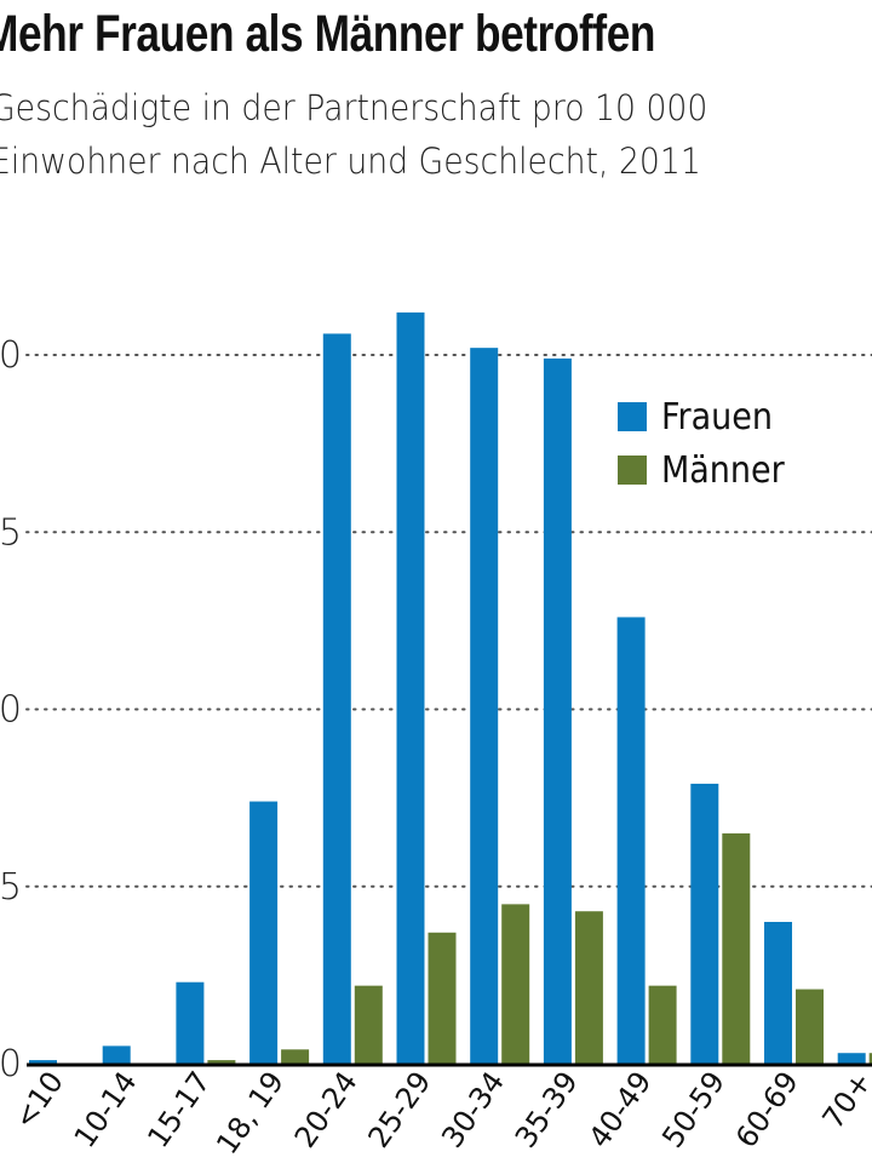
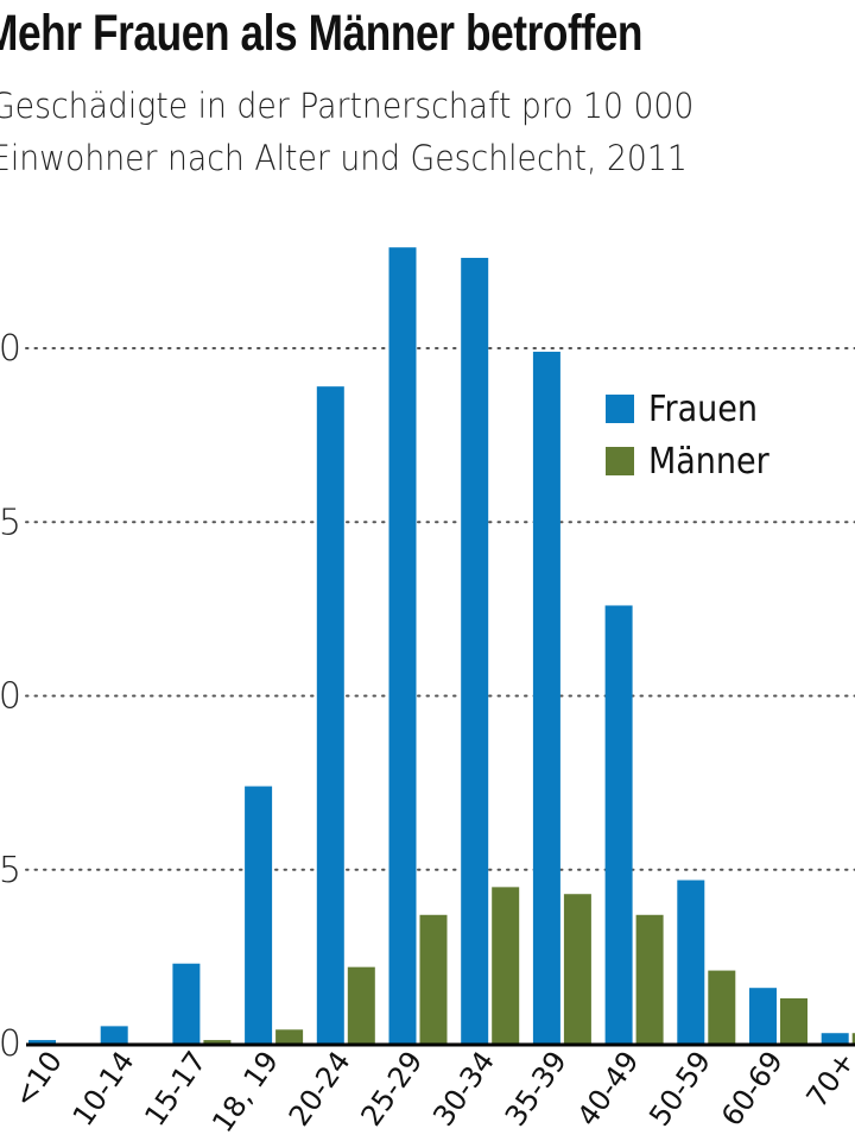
Frauen/20-24: 20.6 -> 18.9
Frauen/25-29: 21.2 -> 22.9
Frauen/30-34: 20.2 -> 22.6
Männer/40-49: 2.2 -> 3.7
Frauen/50-59: 7.9 -> 4.7
Männer/50-59: 6.5 -> 2.1
Frauen/60-69: 4.0 -> 1.6
Männer/60-69: 2.1 -> 1.3
